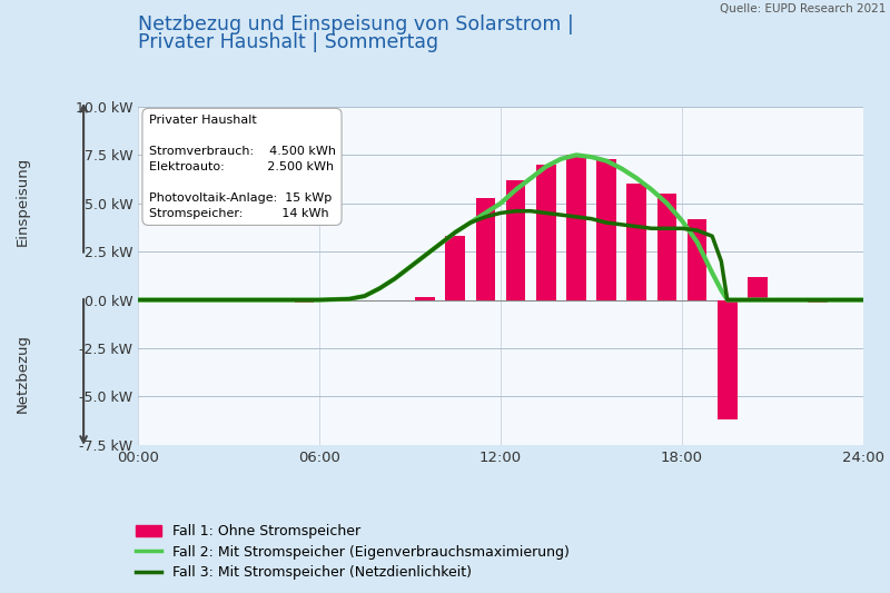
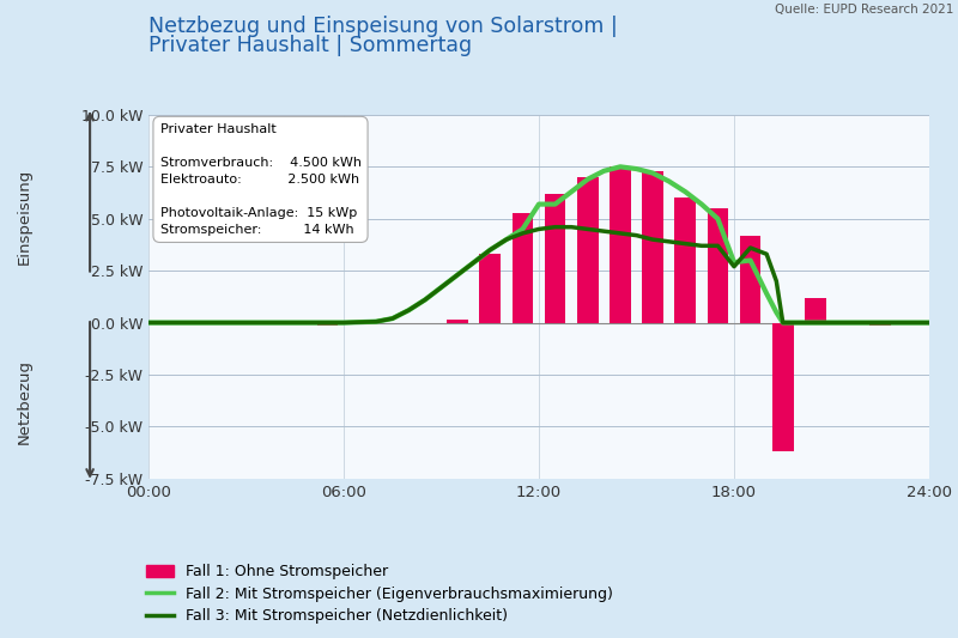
Fall 2: Mit Stromspeicher (Eigenverbrauchsmaximierung)/12:00: 5.0 kW -> 5.7 kW
Fall 2: Mit Stromspeicher (Eigenverbrauchsmaximierung)/18:00: 4.1 kW -> 2.9 kW
Fall 3: Mit Stromspeicher (Netzdienlichkeit)/18:00: 3.7 kW -> 2.7 kW
